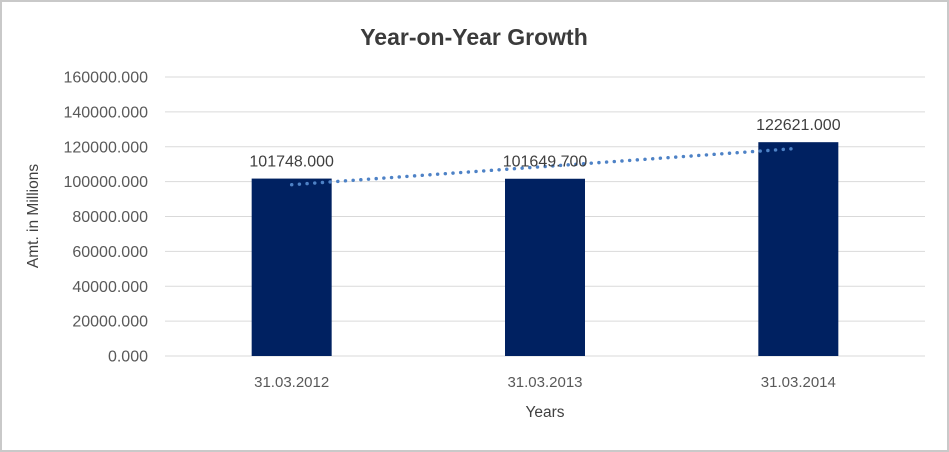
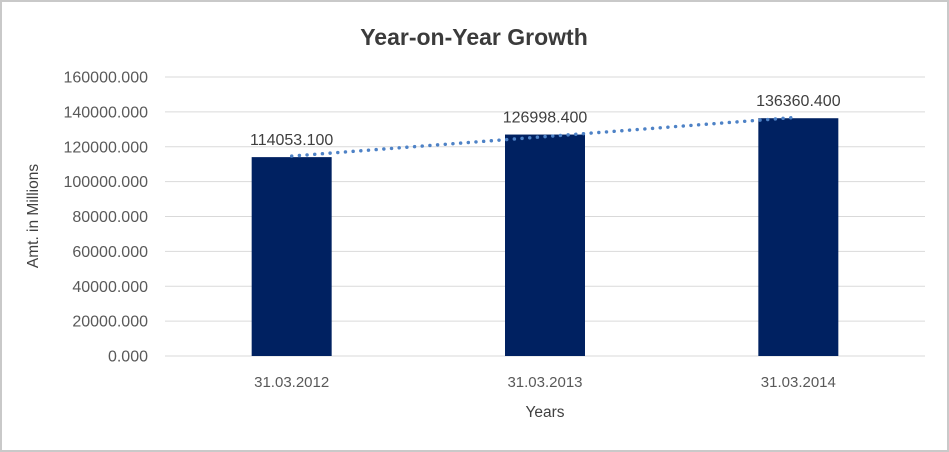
31.03.2012: 101748.000 -> 114053.100
31.03.2013: 101649.700 -> 126998.400
31.03.2014: 122621.000 -> 136360.400
